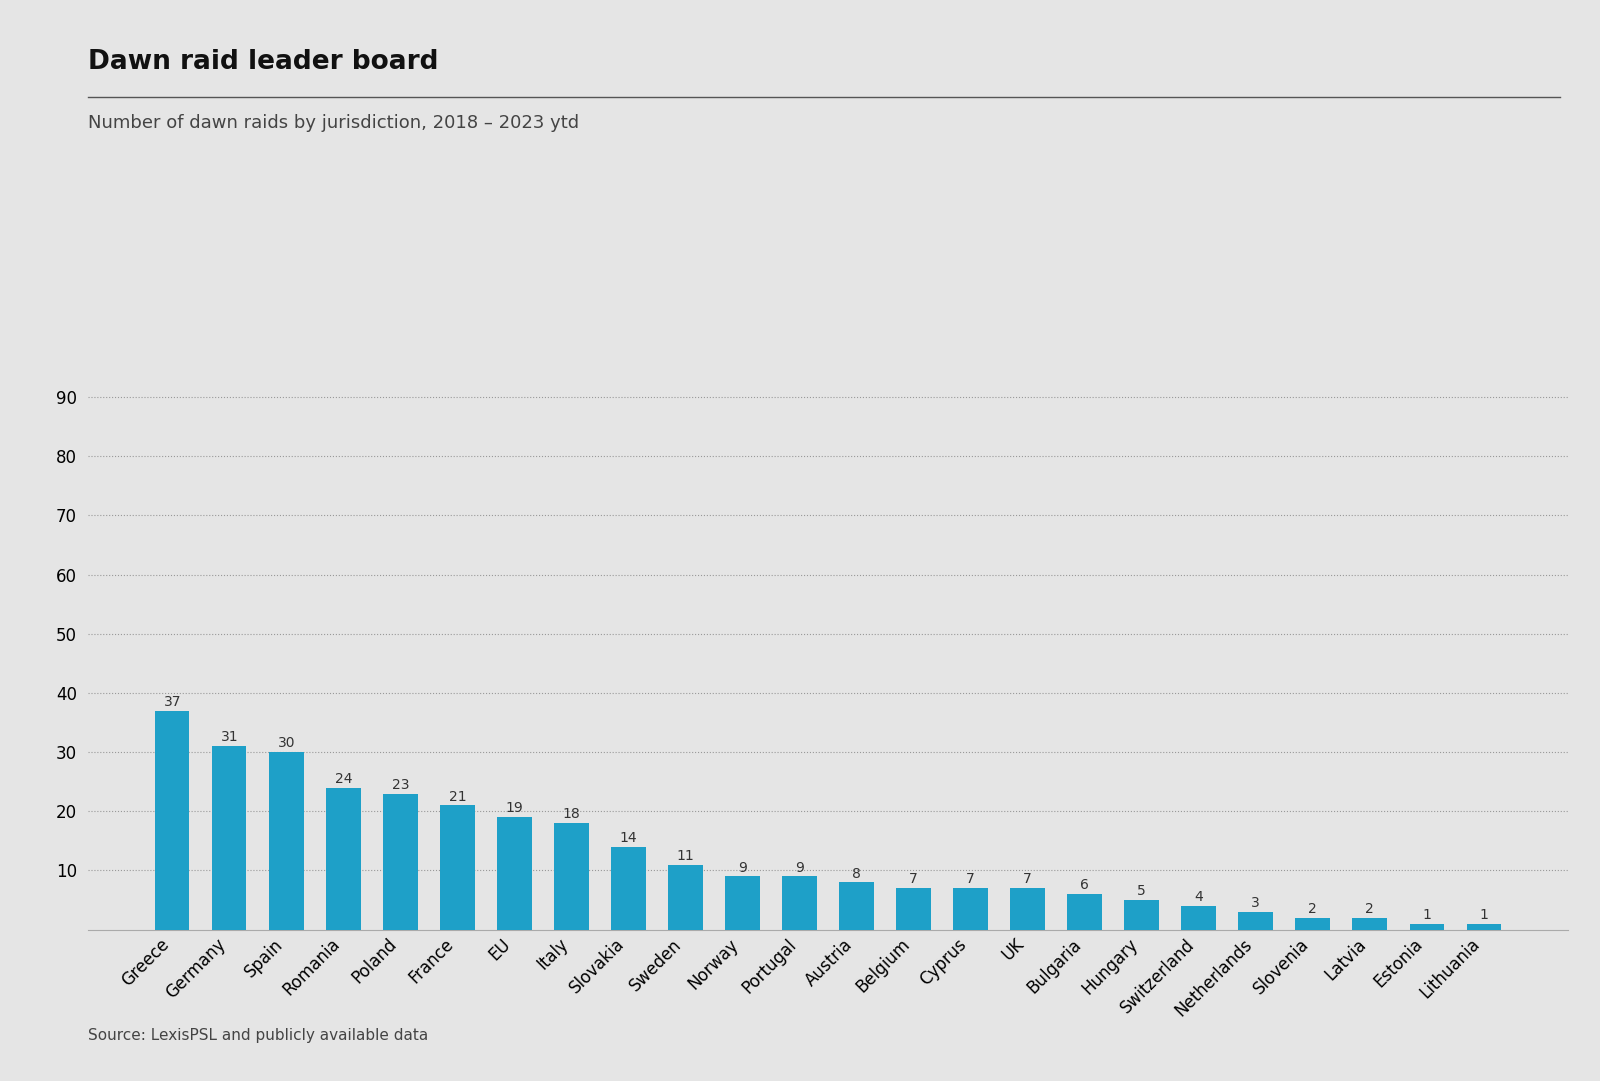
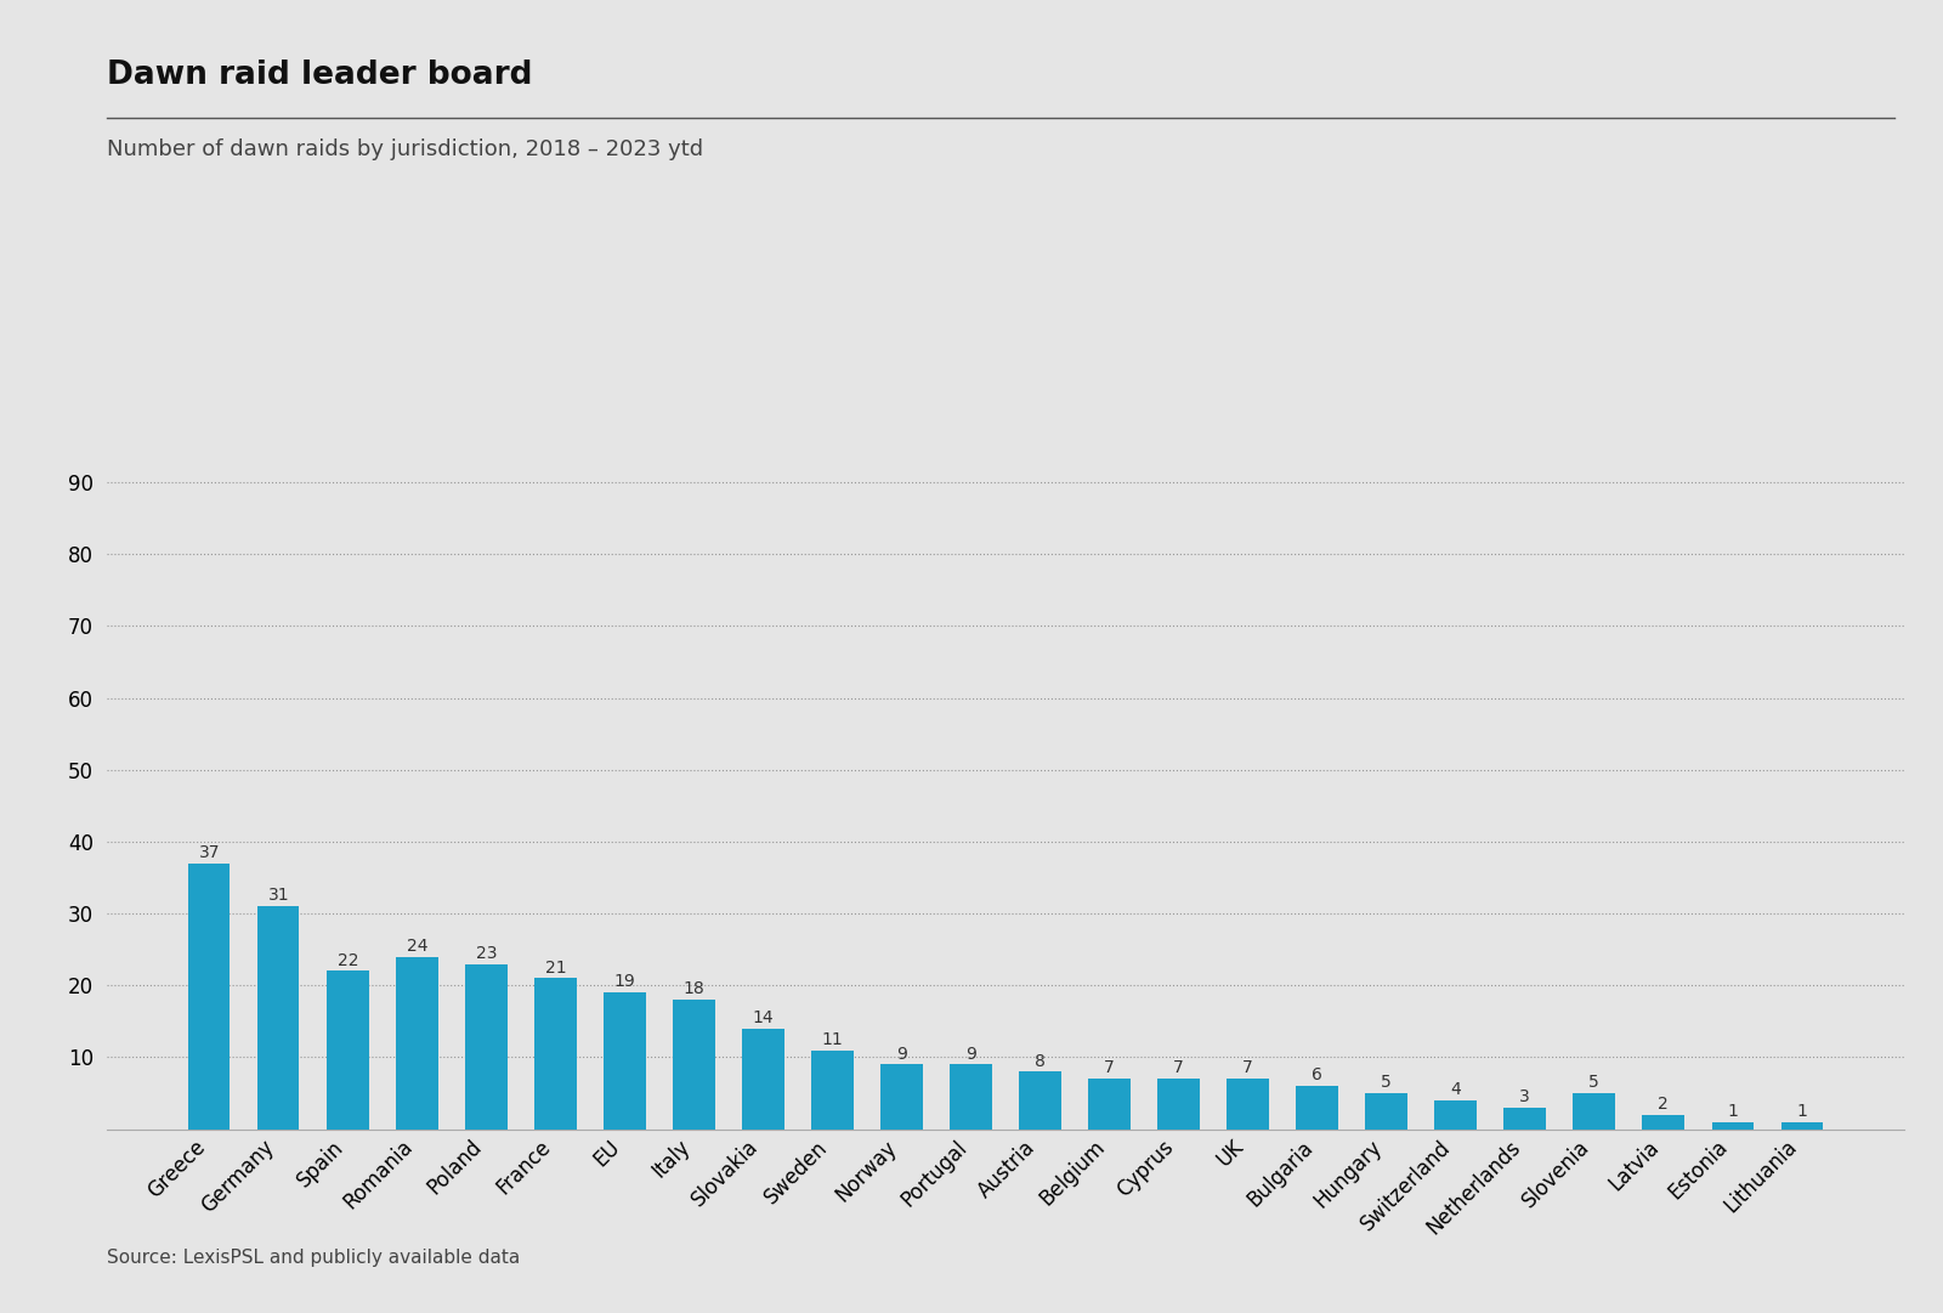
Spain: 30 -> 22
Slovenia: 2 -> 5
